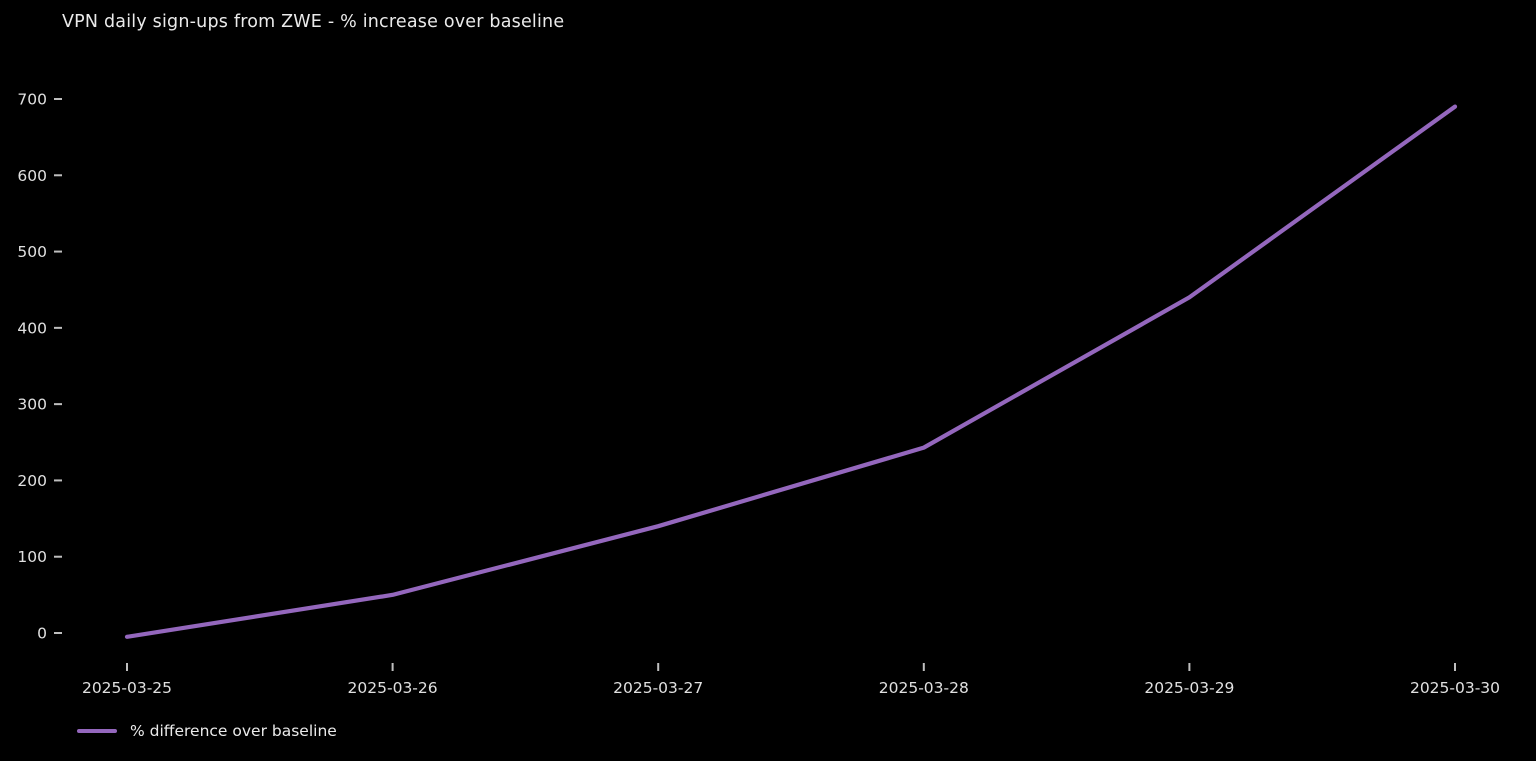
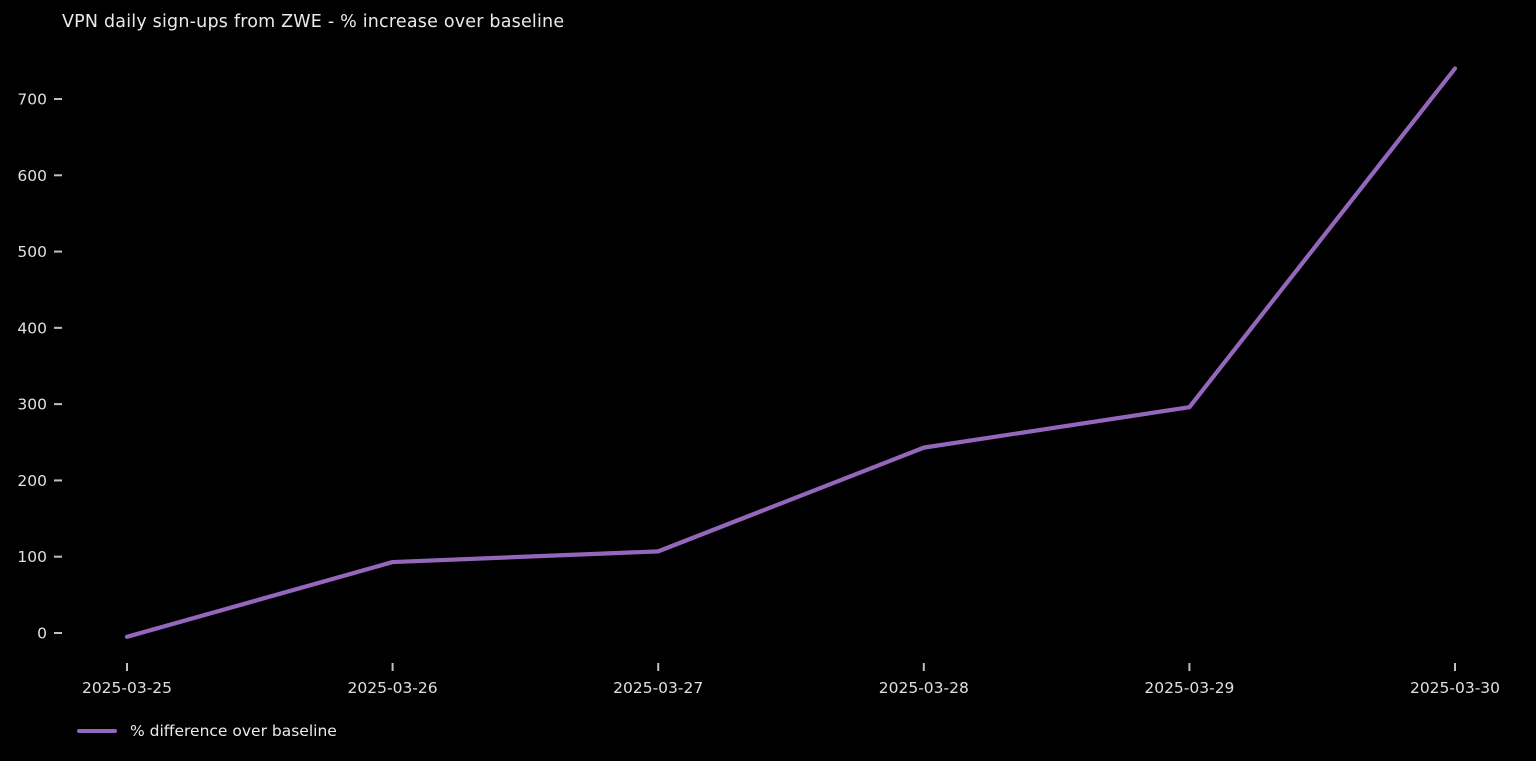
2025-03-26: 50 -> 90
2025-03-27: 140 -> 110
2025-03-29: 440 -> 300
2025-03-30: 690 -> 740
